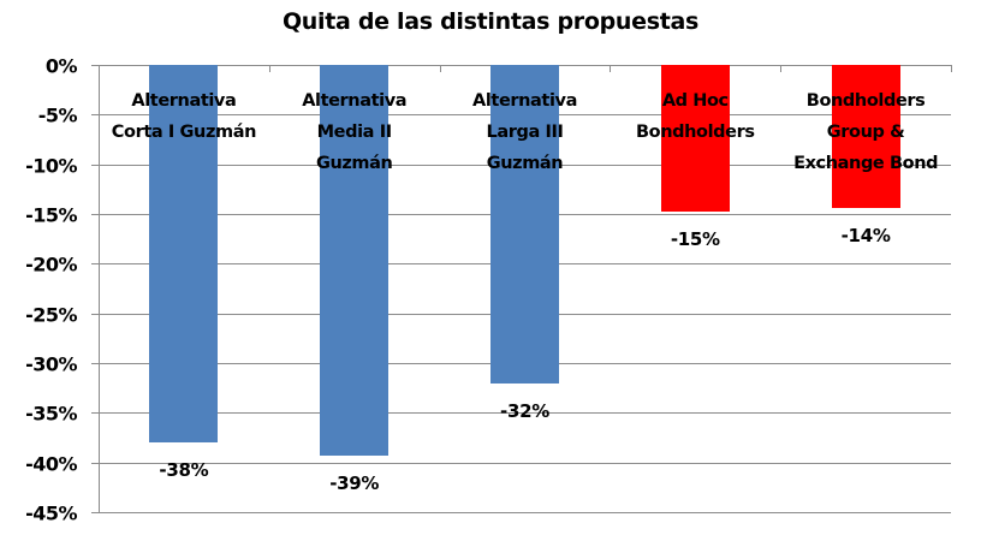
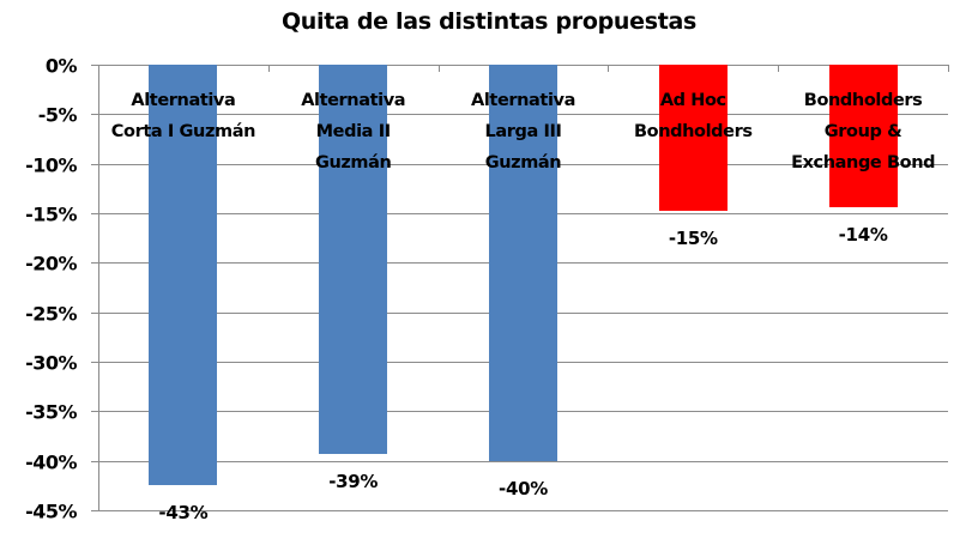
Alternativa Corta I Guzmán: -38% -> -43%
Alternativa Larga III Guzmán: -32% -> -40%
